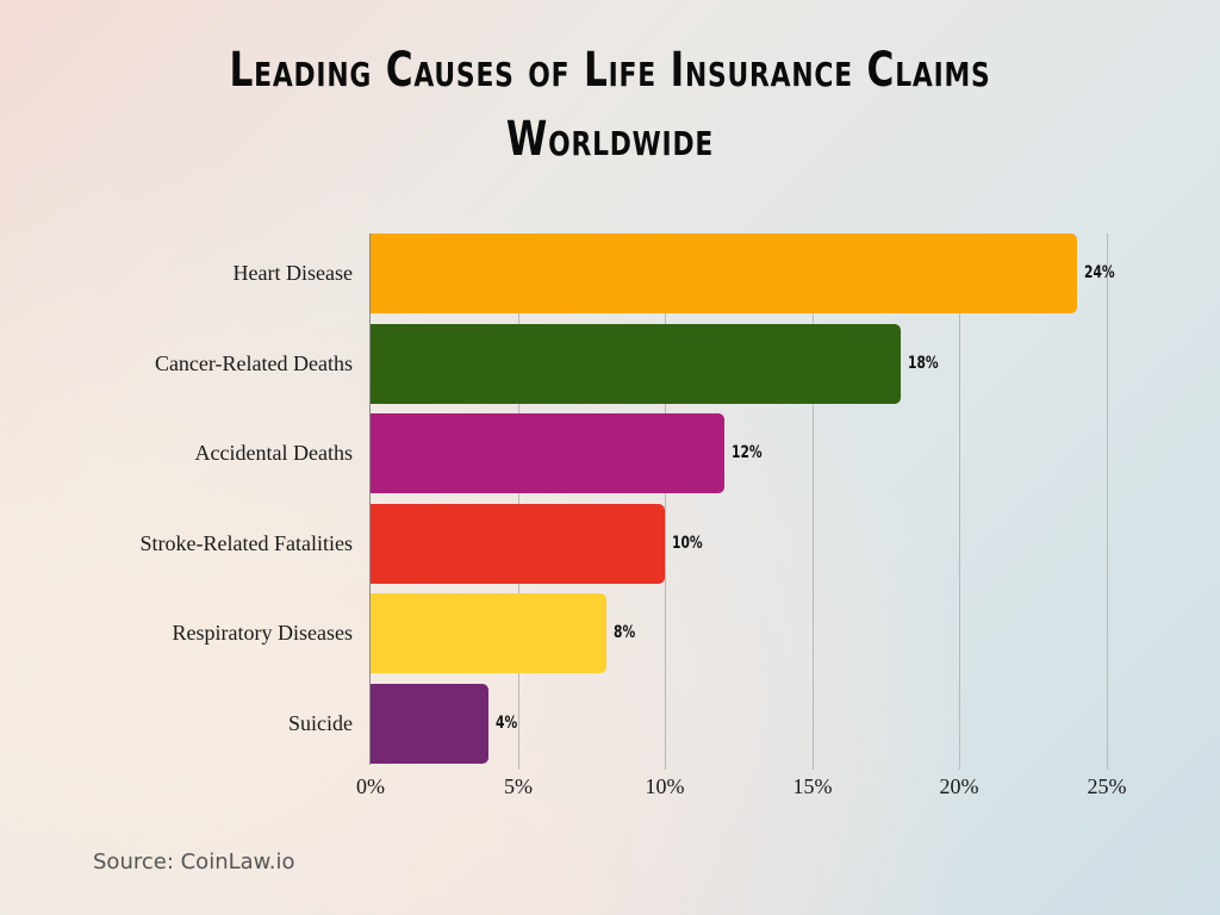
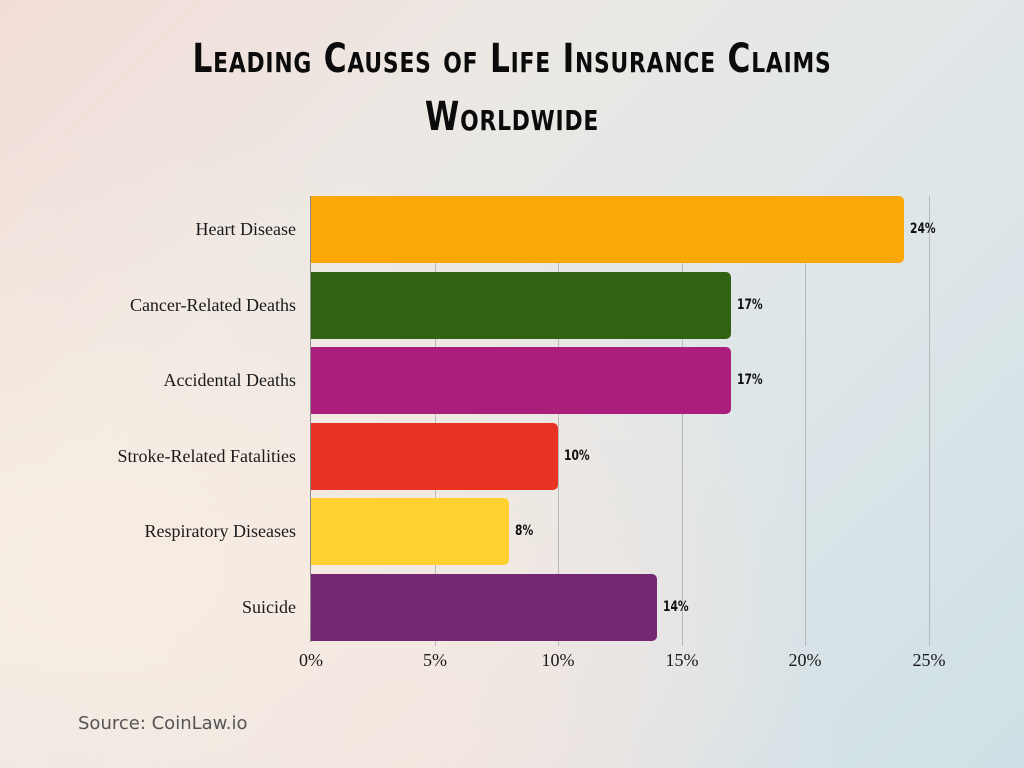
Cancer-Related Deaths: 18% -> 17%
Accidental Deaths: 12% -> 17%
Suicide: 4% -> 14%
